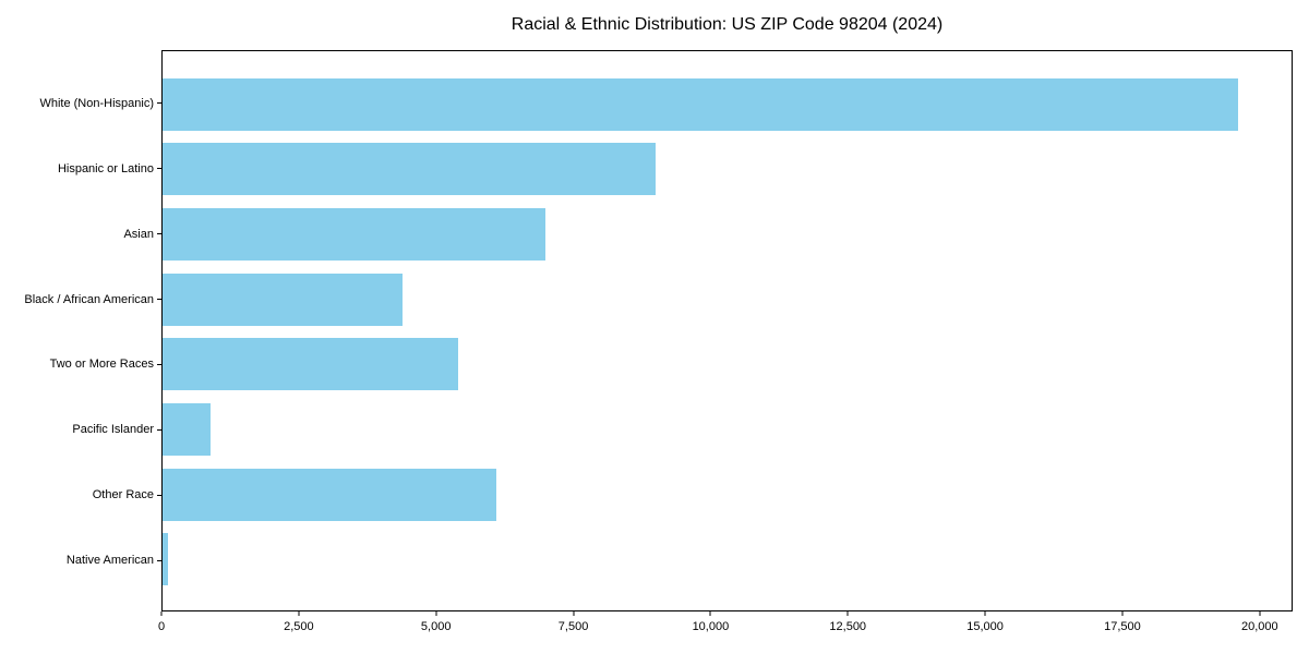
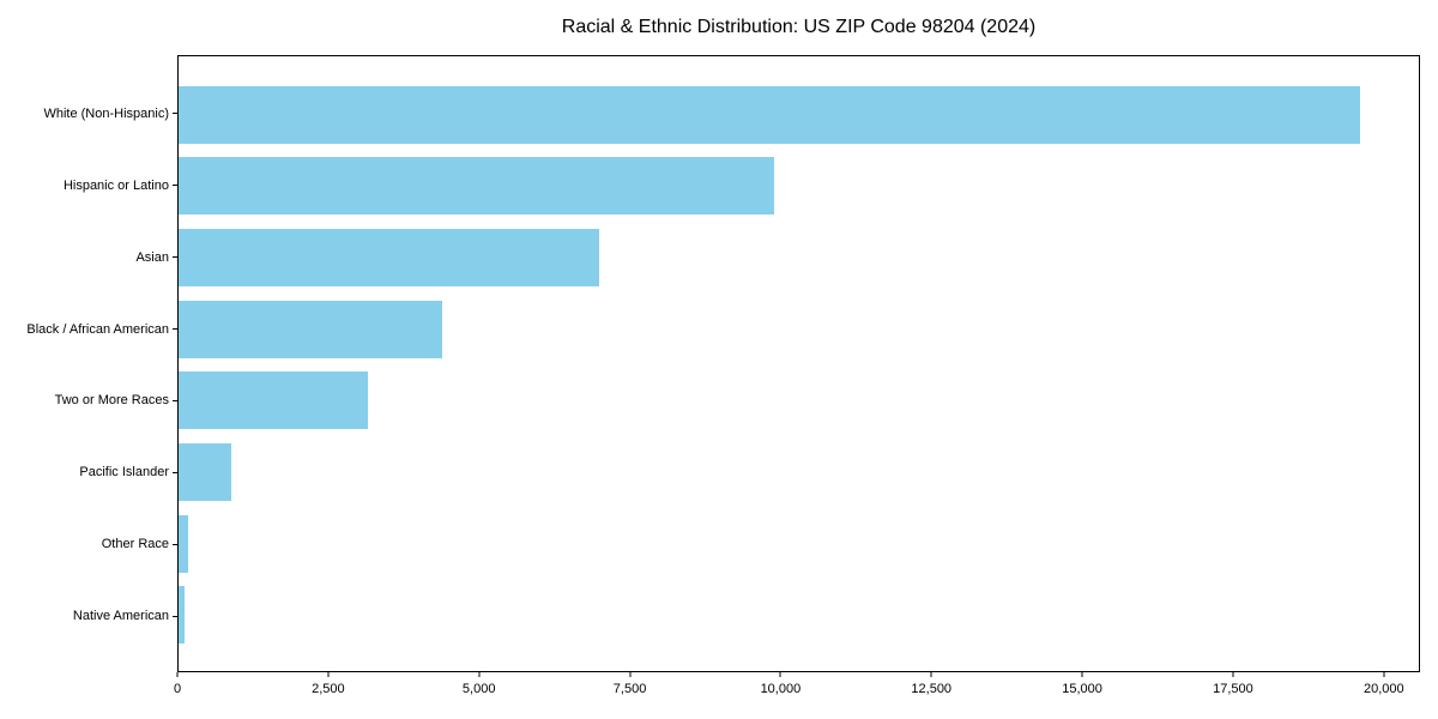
Hispanic or Latino: 9000 -> 9900
Two or More Races: 5400 -> 3100
Other Race: 6100 -> 200
